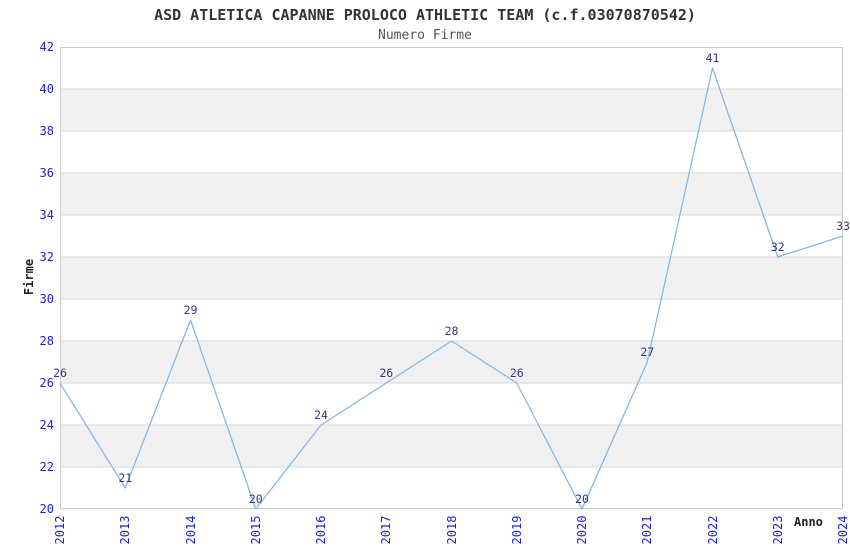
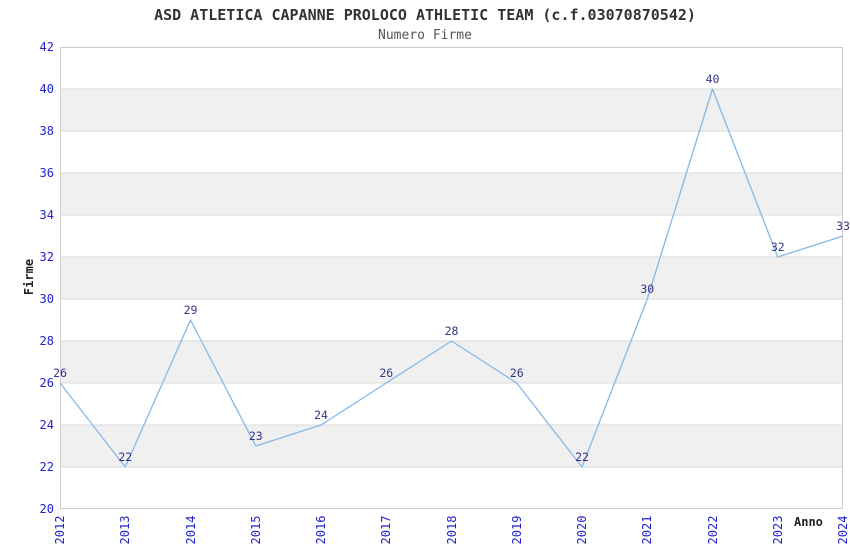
2013: 21 -> 22
2015: 20 -> 23
2020: 20 -> 22
2021: 27 -> 30
2022: 41 -> 40
